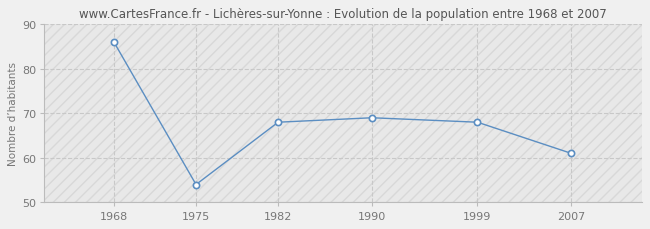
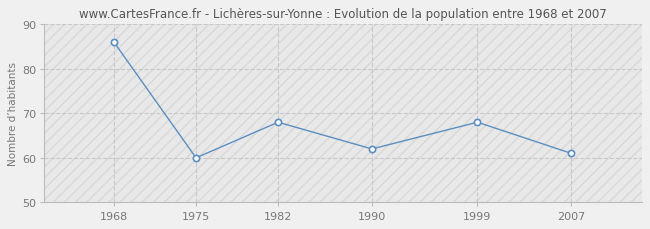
1975: 54 -> 60
1990: 69 -> 62
